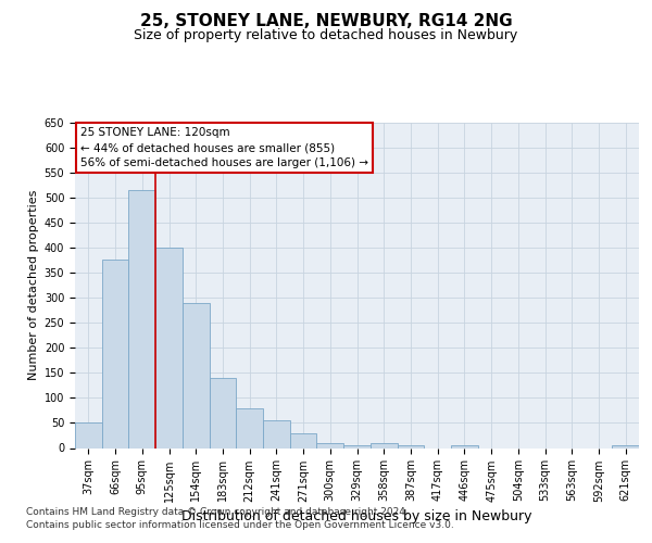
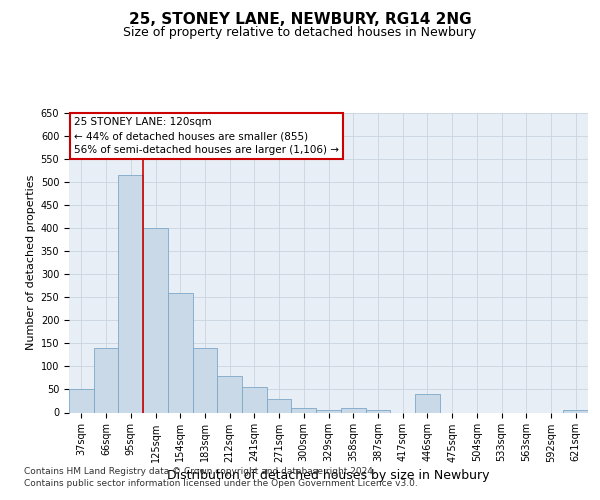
66sqm: 375 -> 140
154sqm: 290 -> 260
446sqm: 5 -> 40
